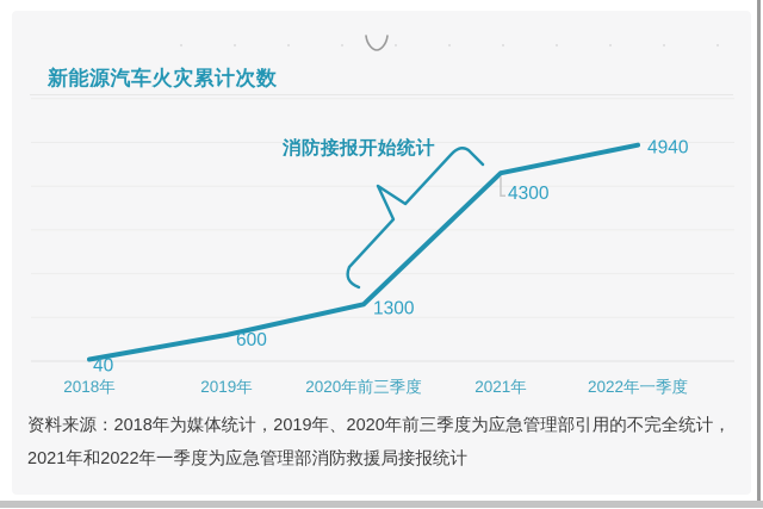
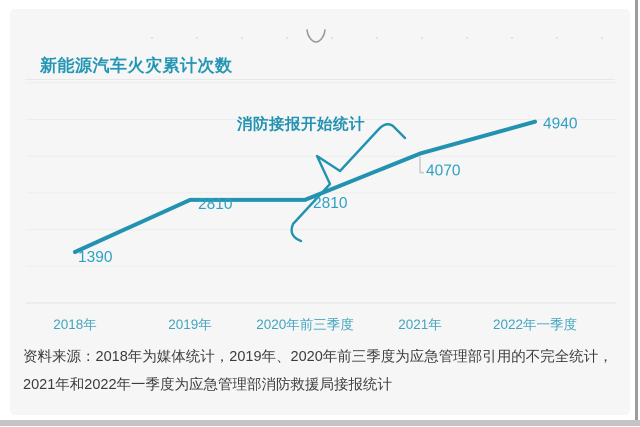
2018年: 40 -> 1390
2019年: 600 -> 2810
2020年前三季度: 1300 -> 2810
2021年: 4300 -> 4070
